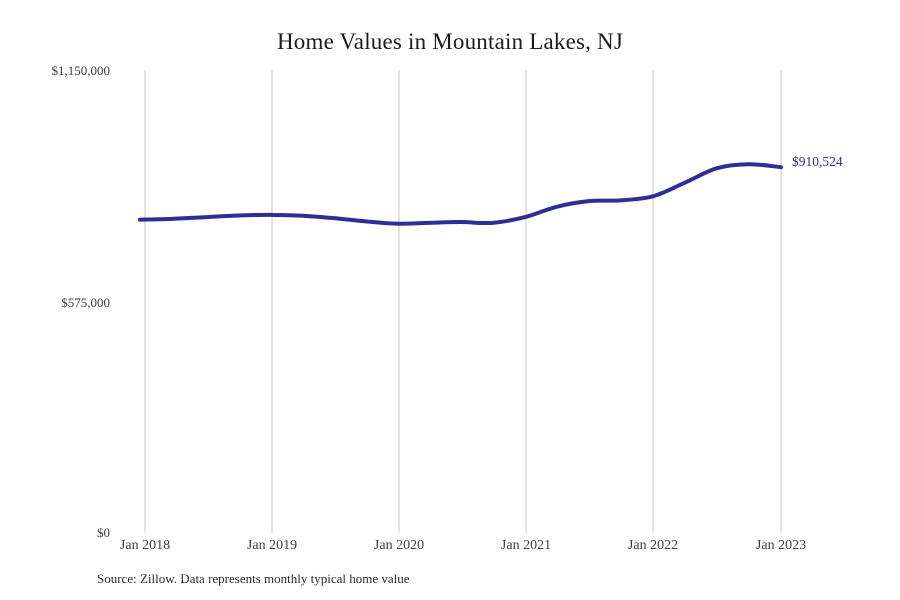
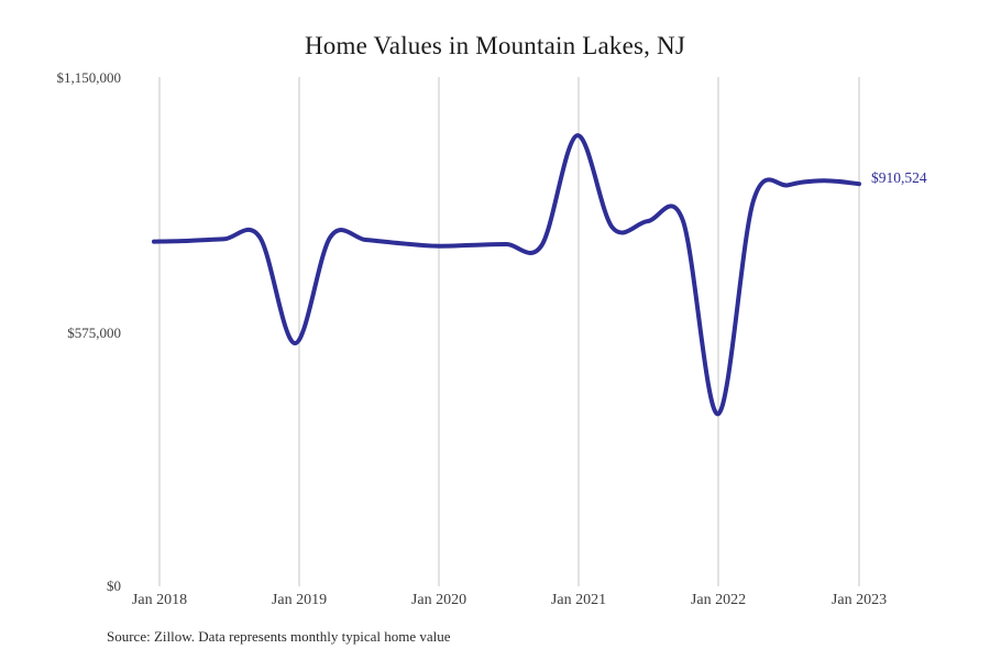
Jan 2019: $790000 -> $550000
Jan 2021: $790000 -> $1020000
Jan 2022: $840000 -> $390000
